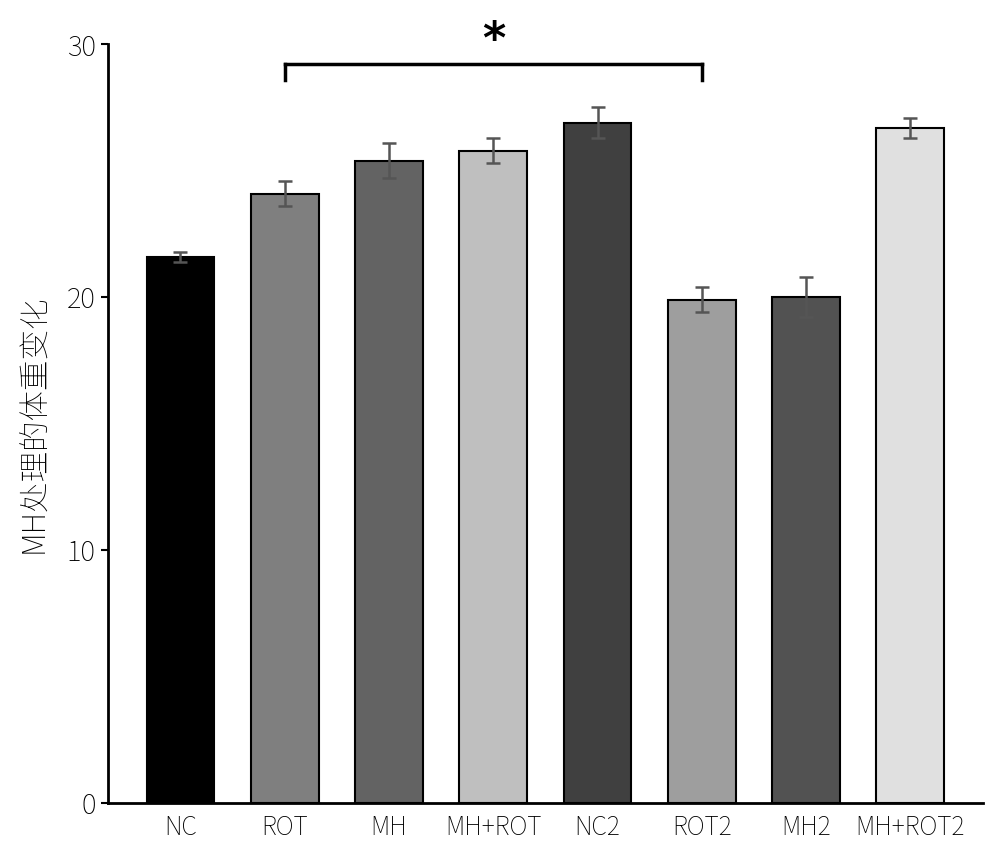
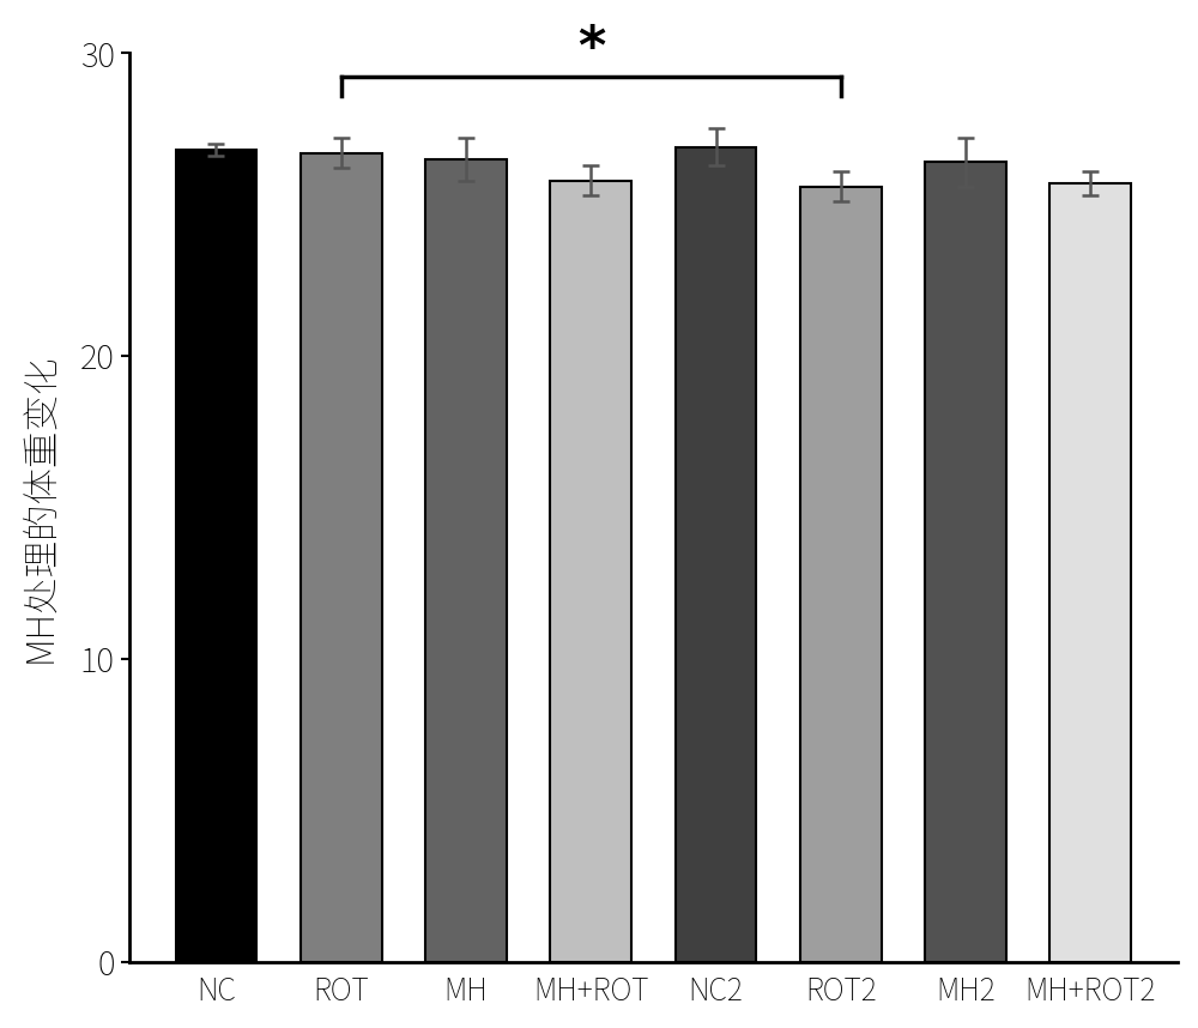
NC: 21.6 -> 26.8
ROT: 24.1 -> 26.7
MH: 25.4 -> 26.5
ROT2: 19.9 -> 25.6
MH2: 20.0 -> 26.4
MH+ROT2: 26.7 -> 25.7
